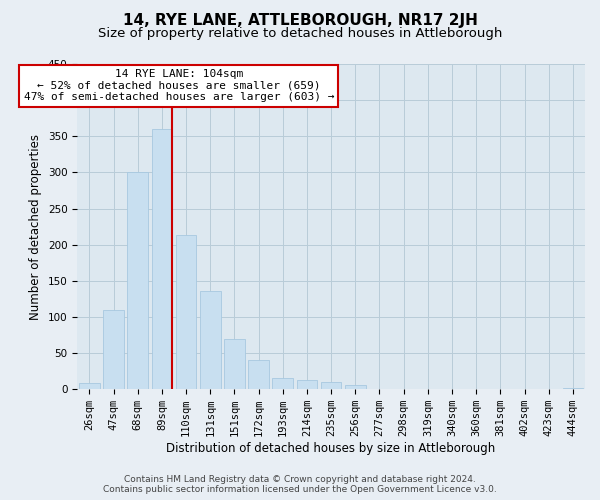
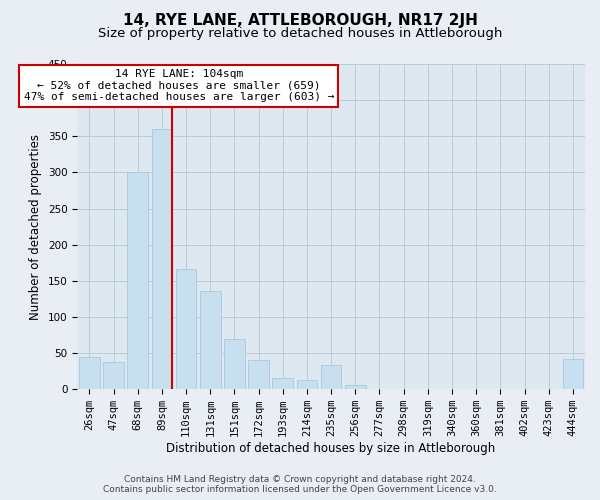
26sqm: 9 -> 44
47sqm: 110 -> 38
110sqm: 214 -> 166
235sqm: 10 -> 34
444sqm: 2 -> 42
